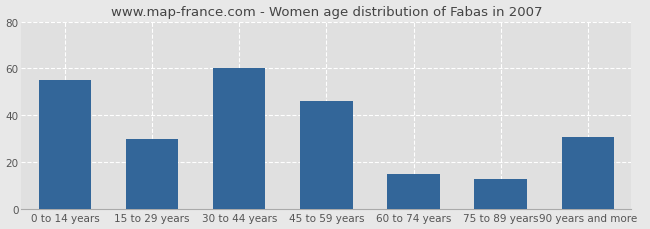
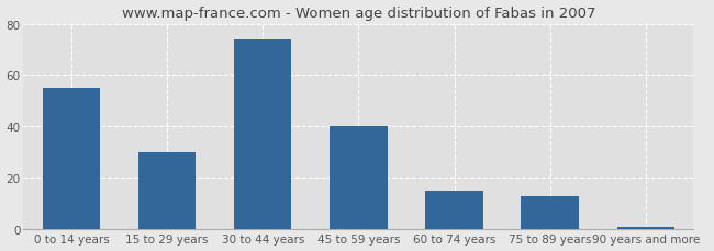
30 to 44 years: 60 -> 74
45 to 59 years: 46 -> 40
90 years and more: 31 -> 1
